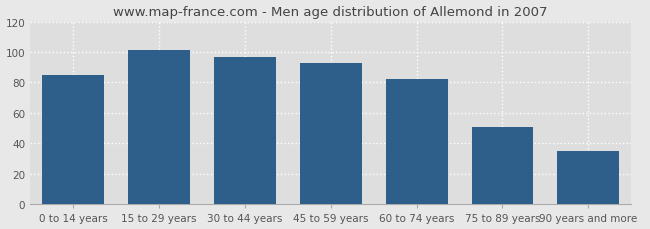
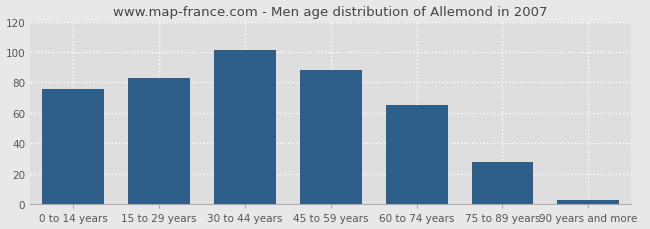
0 to 14 years: 85 -> 76
15 to 29 years: 101 -> 83
30 to 44 years: 97 -> 101
45 to 59 years: 93 -> 88
60 to 74 years: 82 -> 65
75 to 89 years: 51 -> 28
90 years and more: 35 -> 3
